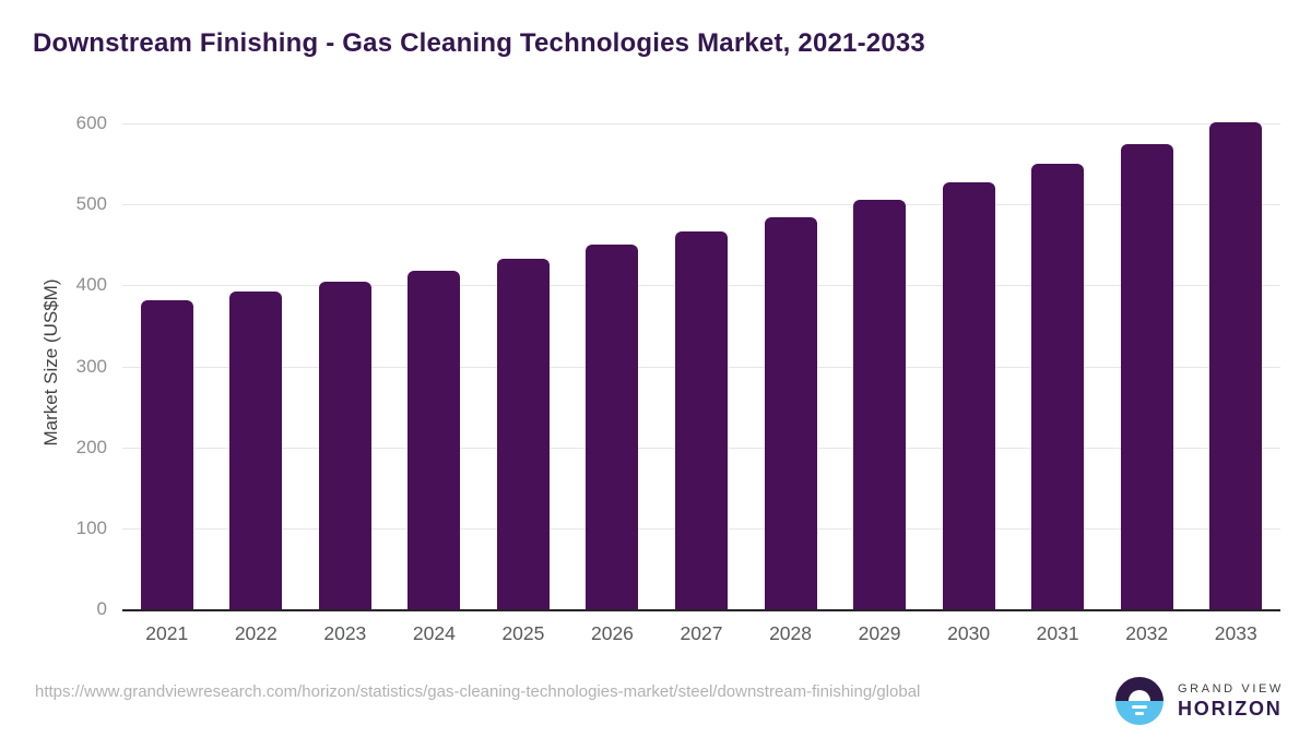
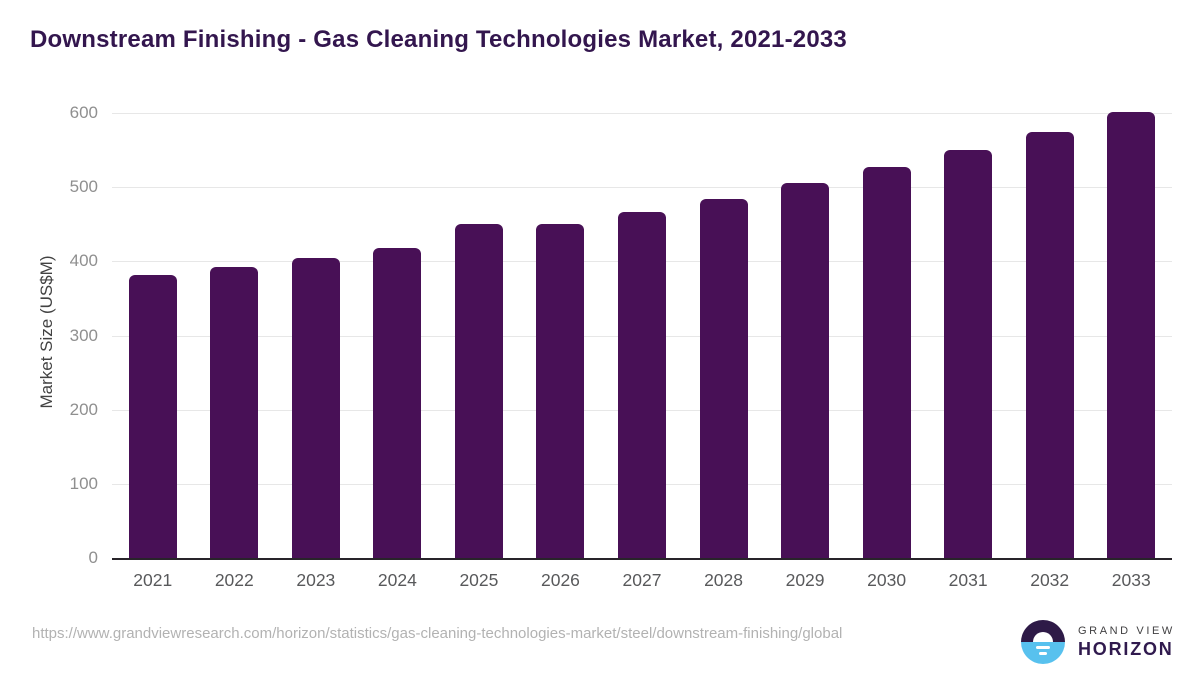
2025: 430 -> 450
